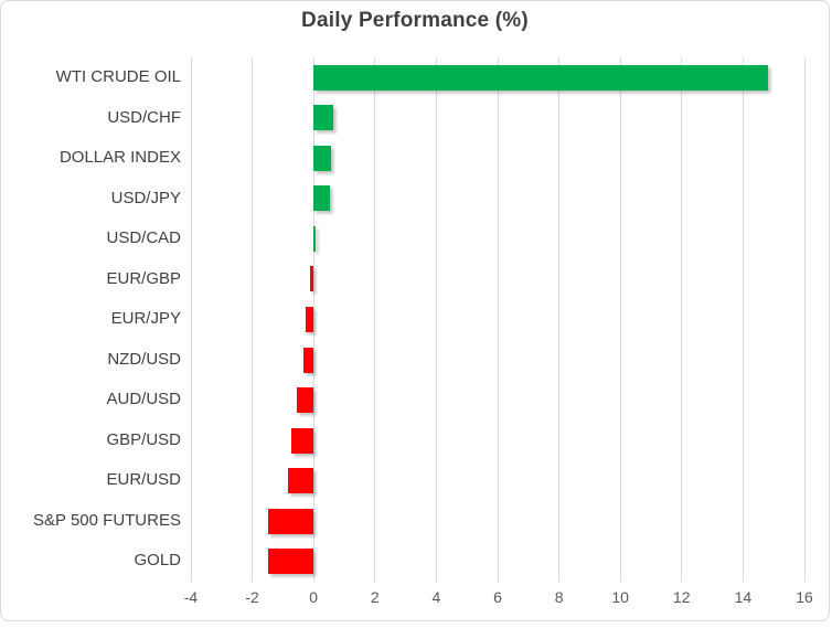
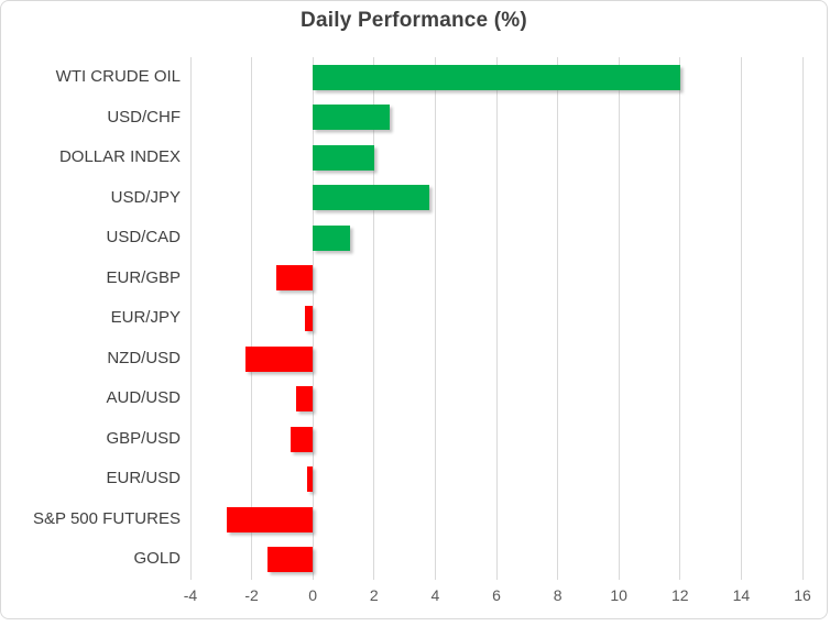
WTI CRUDE OIL: 14.8 -> 12.0
USD/CHF: 0.7 -> 2.5
DOLLAR INDEX: 0.6 -> 2.0
USD/JPY: 0.6 -> 3.8
USD/CAD: 0.1 -> 1.2
EUR/GBP: -0.1 -> -1.2
NZD/USD: -0.3 -> -2.2
EUR/USD: -0.8 -> -0.2
S&P 500 FUTURES: -1.5 -> -2.8
